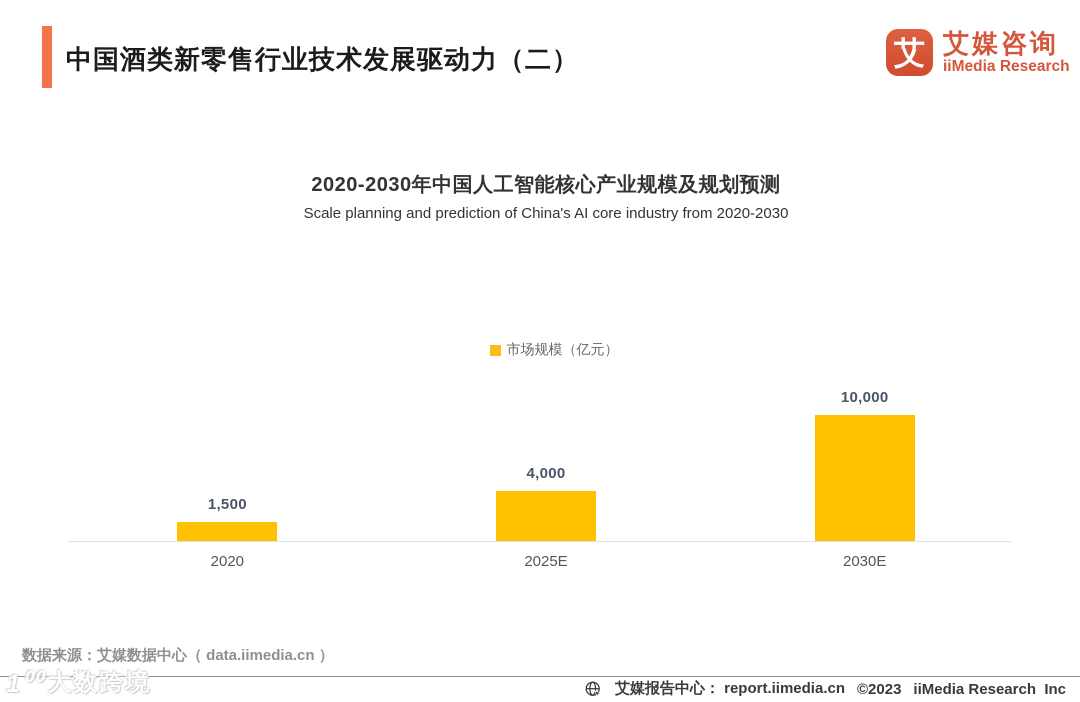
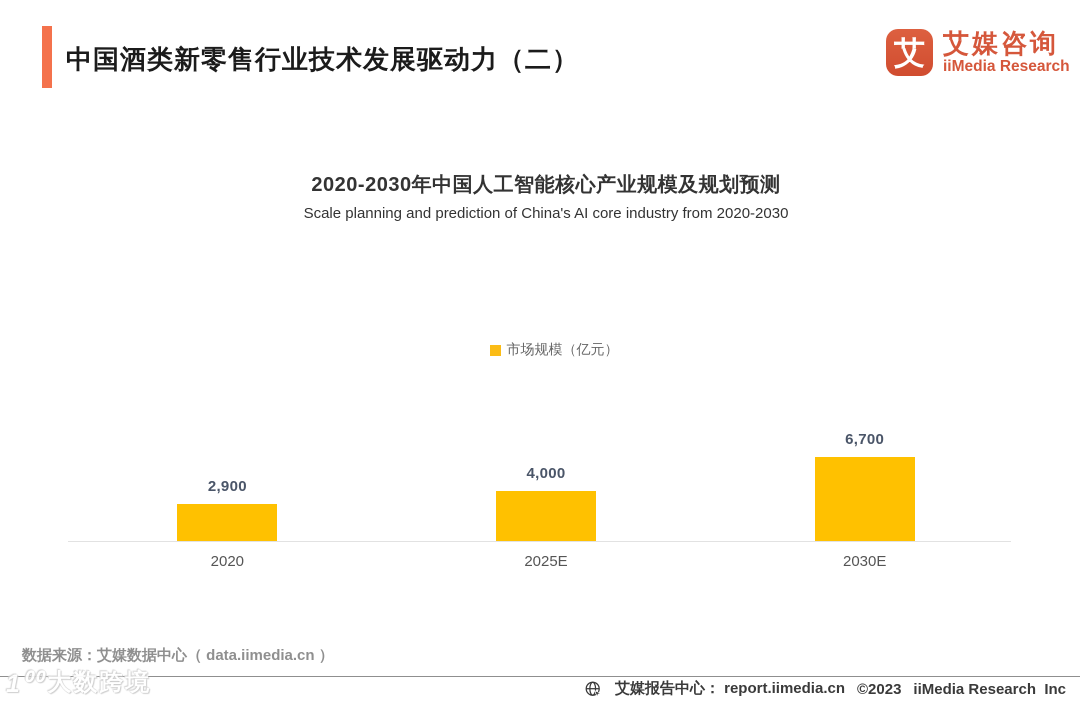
2020: 1,500 -> 2,900
2030E: 10,000 -> 6,700
